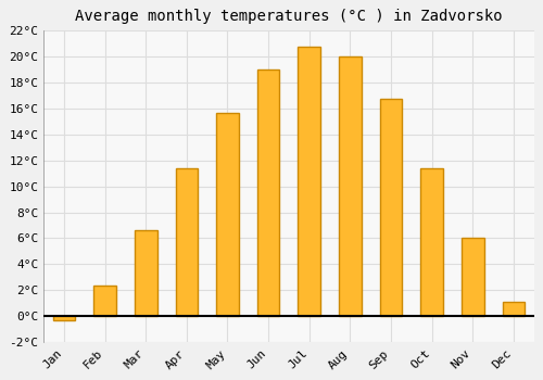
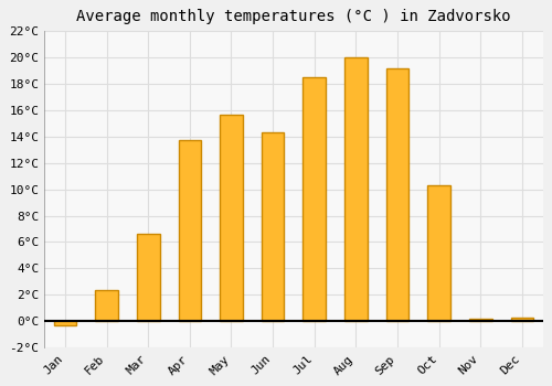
Apr: 11.4°C -> 13.7°C
Jun: 19.0°C -> 14.3°C
Jul: 20.7°C -> 18.5°C
Sep: 16.7°C -> 19.1°C
Oct: 11.4°C -> 10.3°C
Nov: 6.0°C -> 0.2°C
Dec: 1.1°C -> 0.3°C
